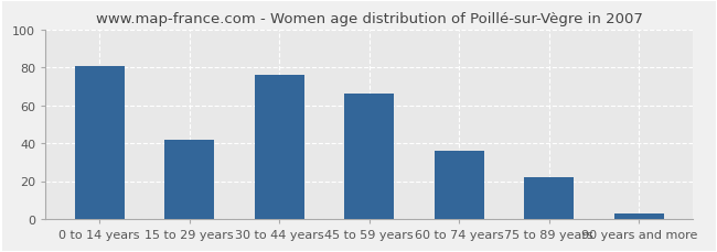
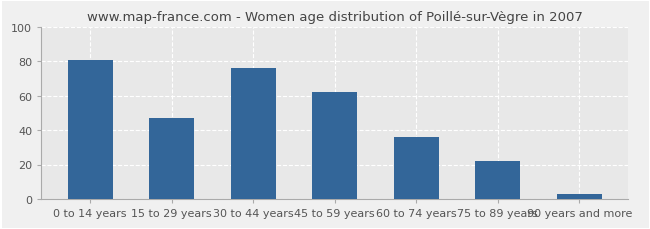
15 to 29 years: 42 -> 47
45 to 59 years: 66 -> 62
